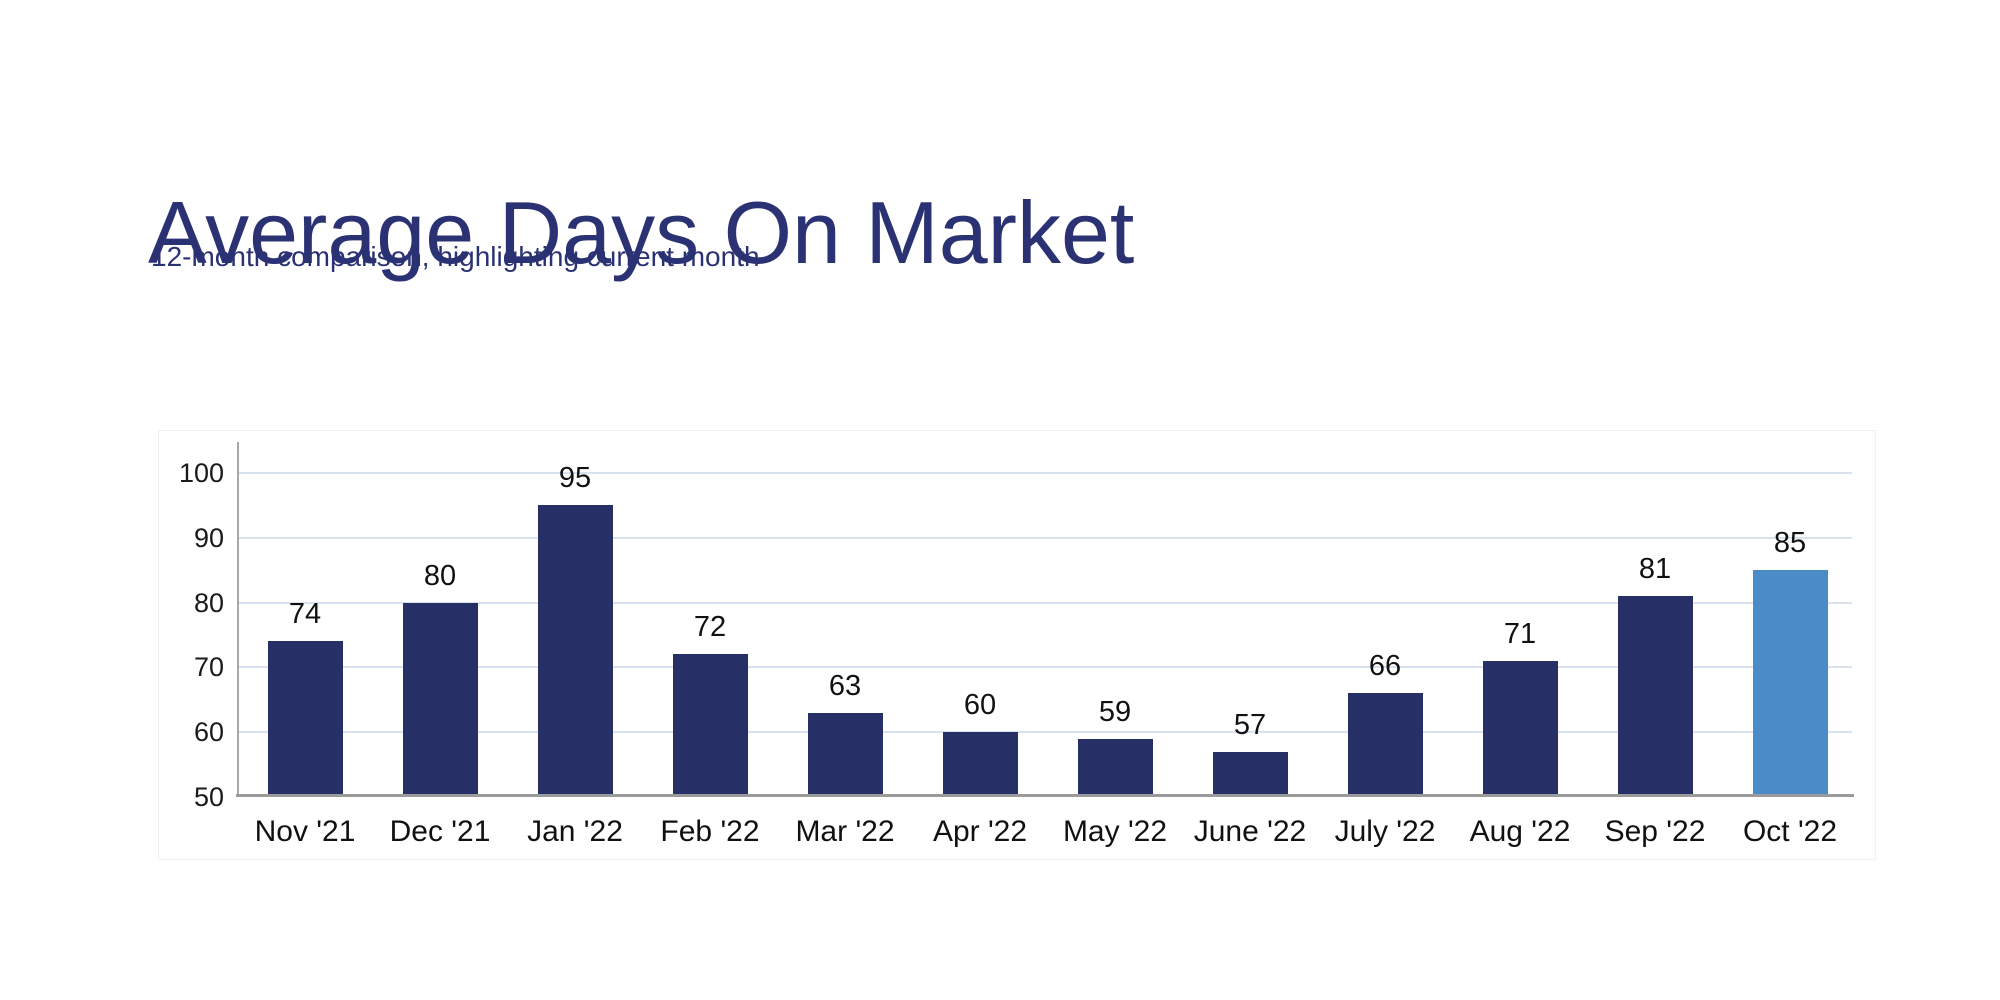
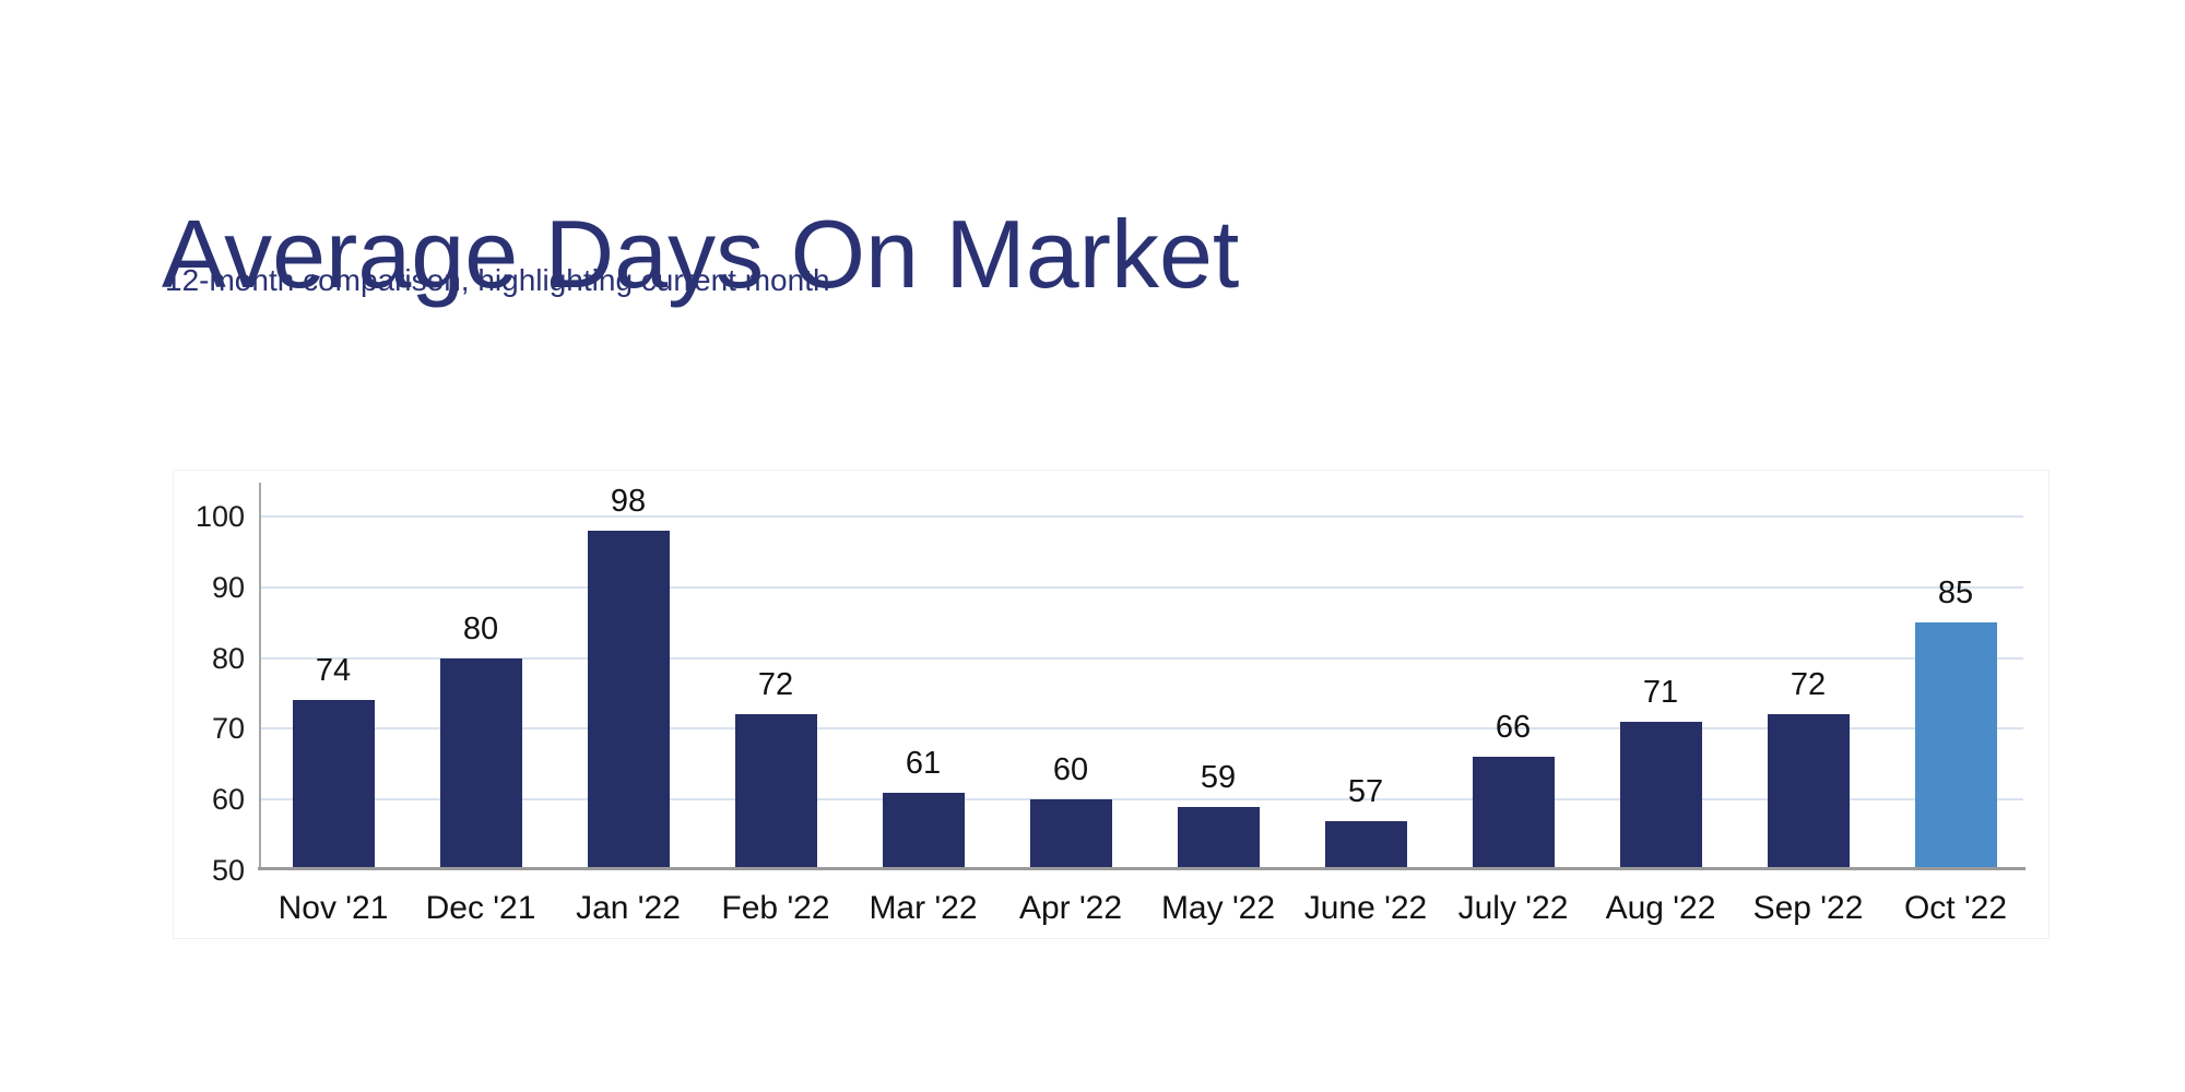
Jan '22: 95 -> 98
Mar '22: 63 -> 61
Sep '22: 81 -> 72
